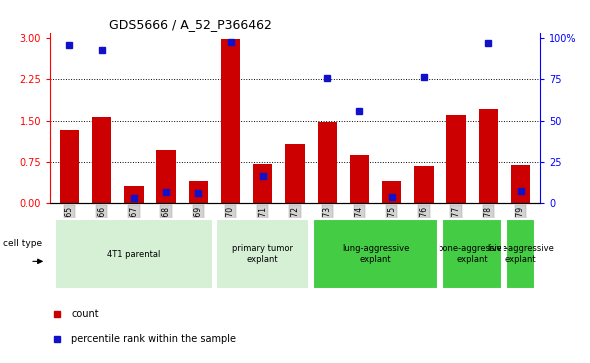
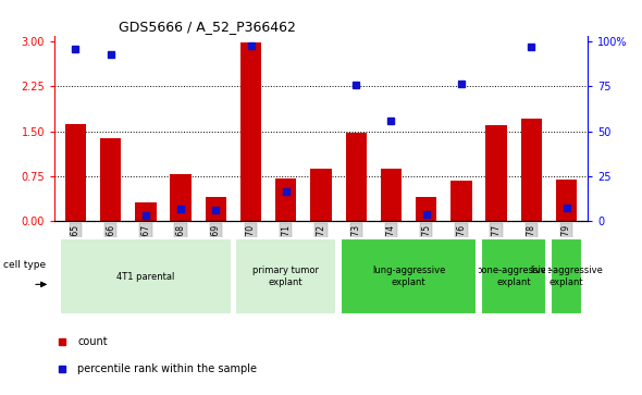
GSM1529765: 1.34 -> 1.62
GSM1529766: 1.56 -> 1.38
GSM1529768: 0.96 -> 0.78
GSM1529772: 1.08 -> 0.88
